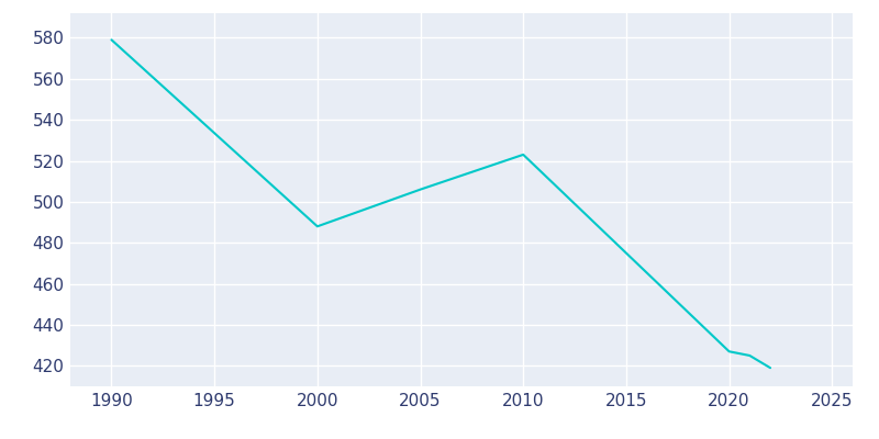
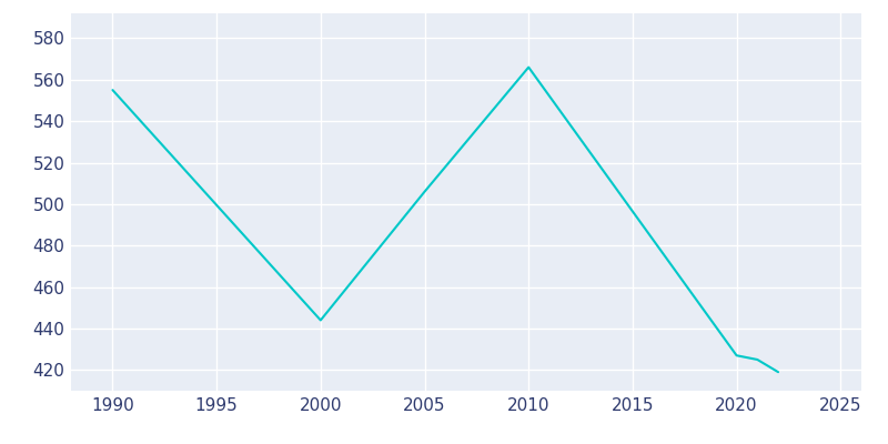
1990: 579 -> 555
2000: 488 -> 444
2010: 523 -> 566
